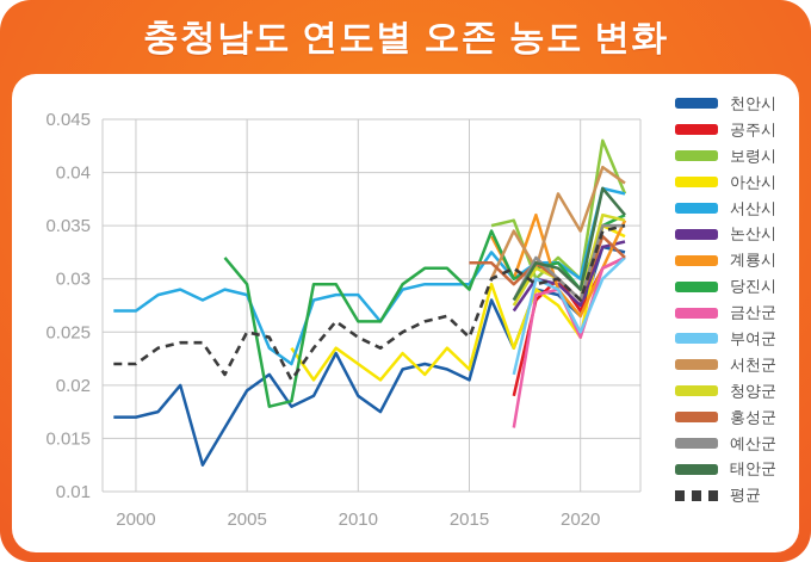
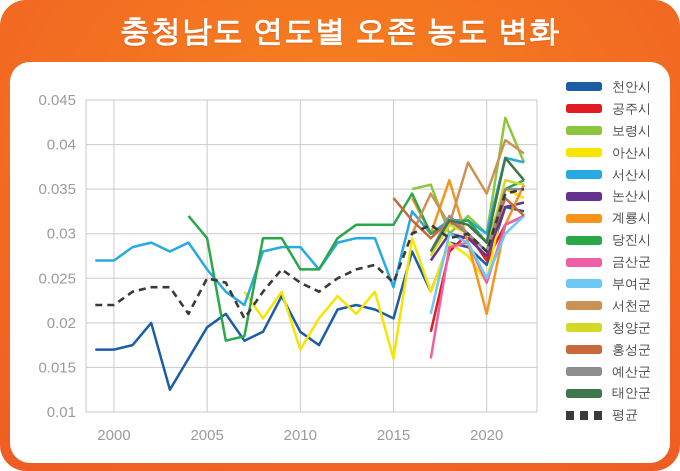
서산시/2005: 0.029 -> 0.026
아산시/2010: 0.022 -> 0.017
아산시/2015: 0.021 -> 0.016
서산시/2015: 0.029 -> 0.024
당진시/2015: 0.029 -> 0.031
홍성군/2015: 0.032 -> 0.034
계룡시/2020: 0.026 -> 0.021
